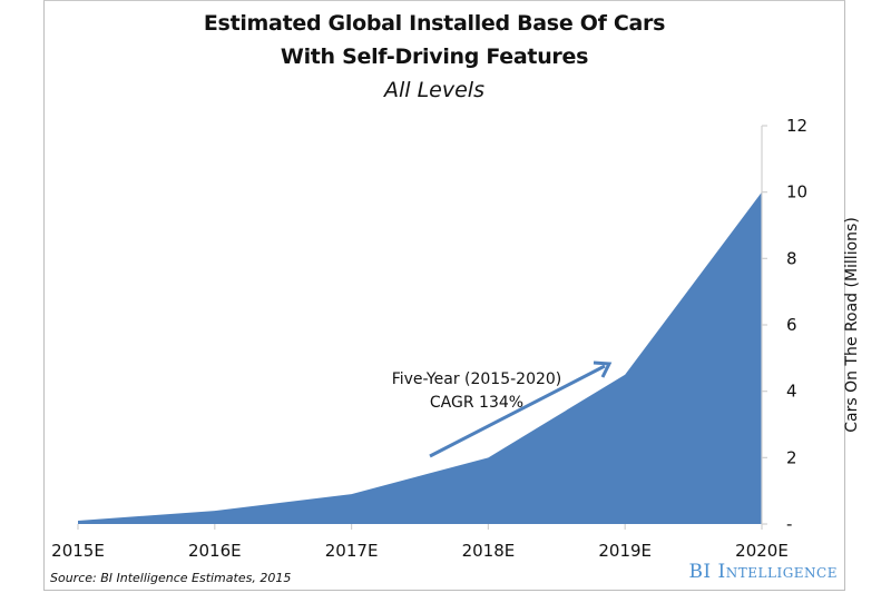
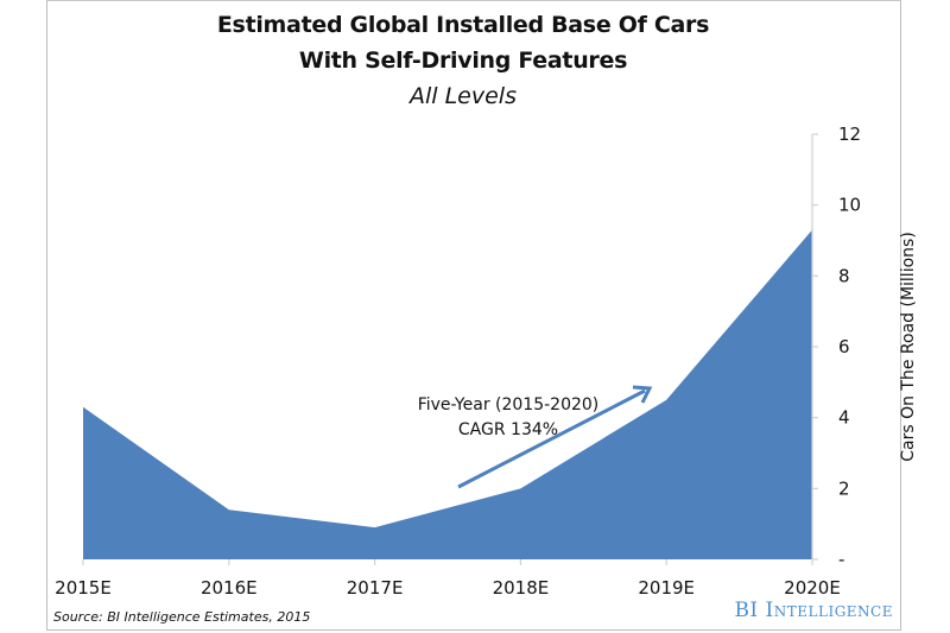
2015E: 0.1 -> 4.3
2016E: 0.4 -> 1.4
2020E: 10.0 -> 9.3
